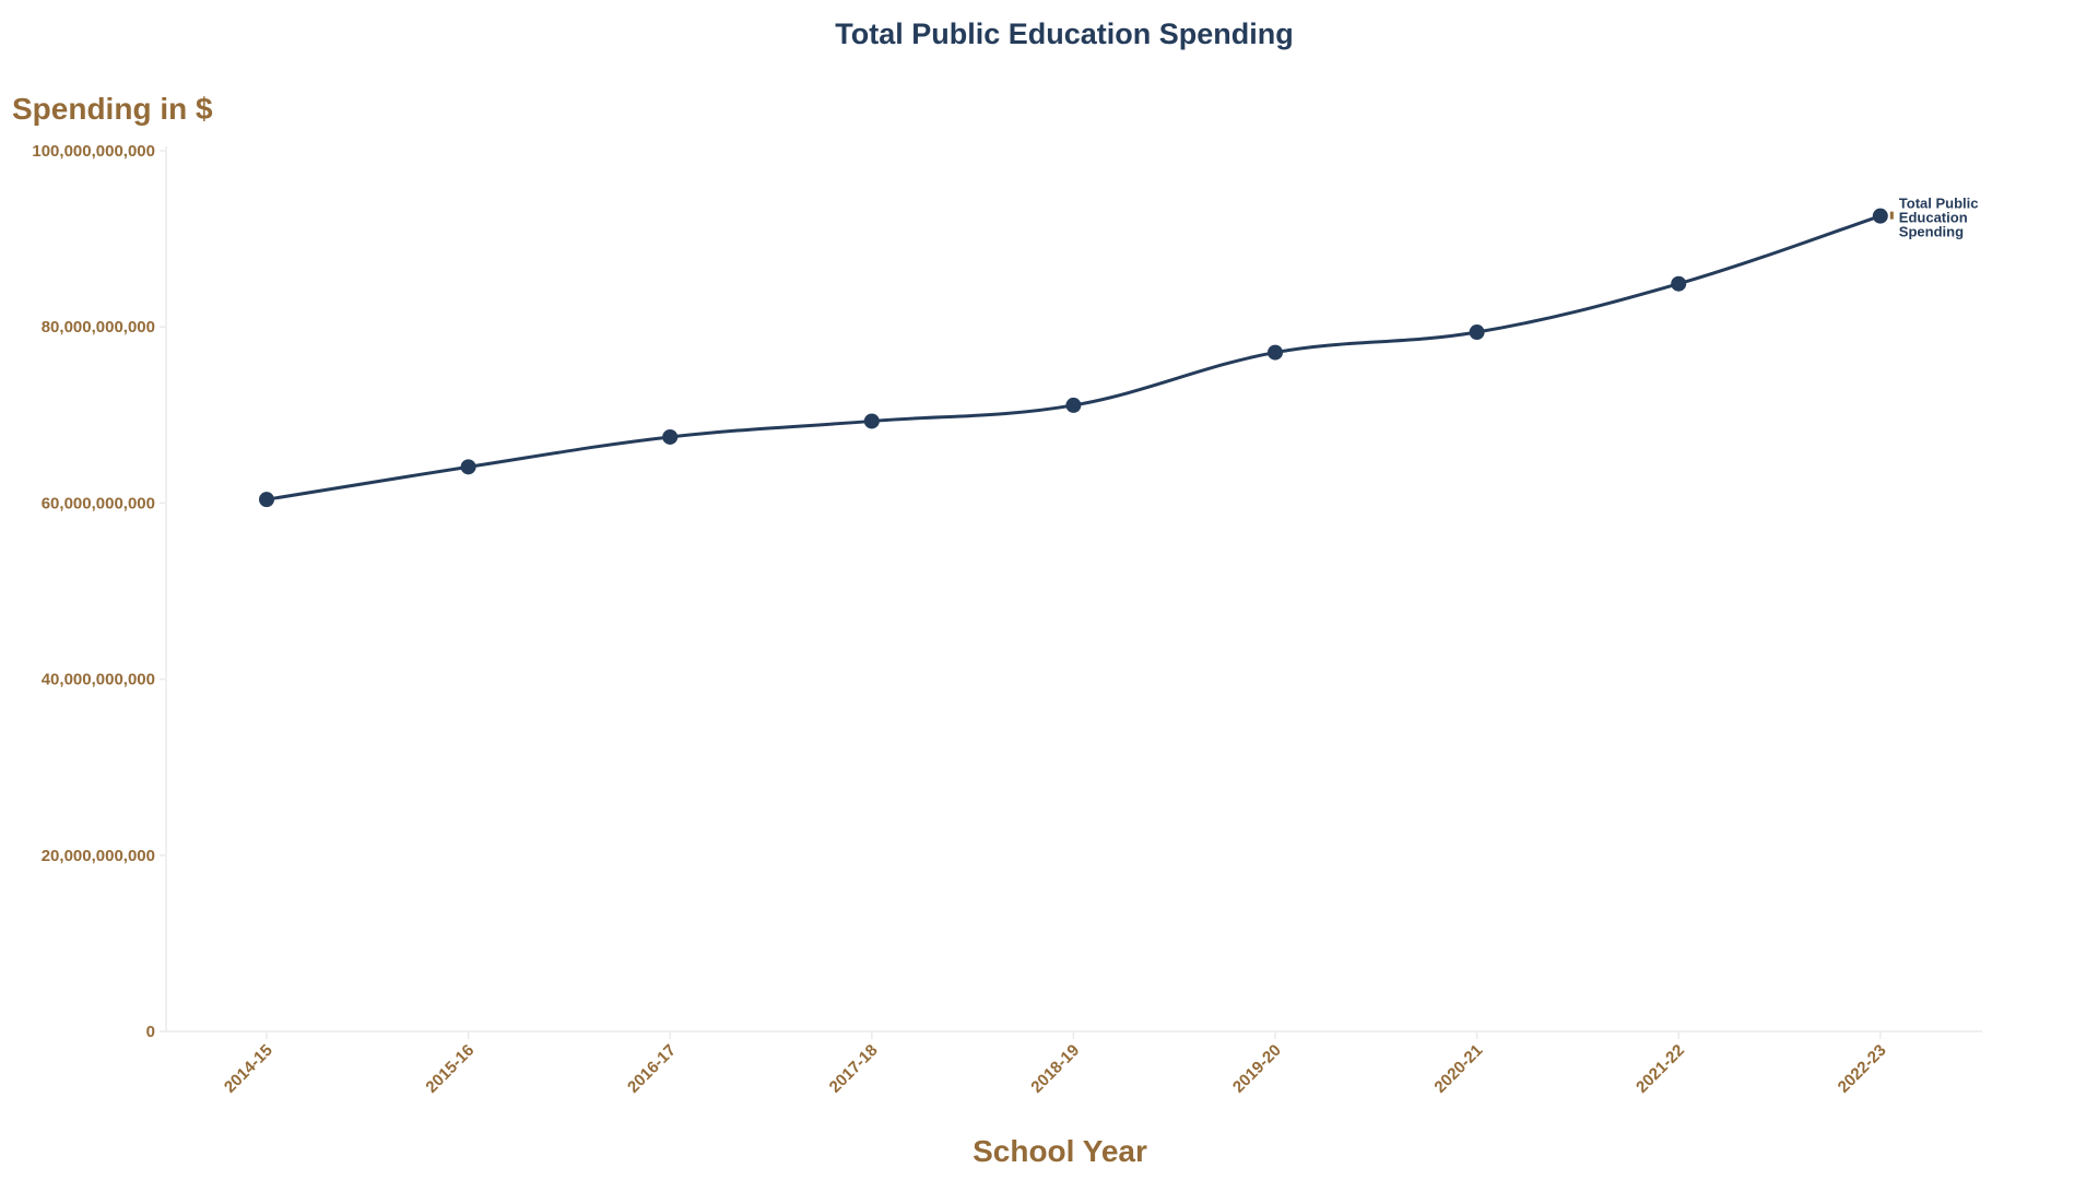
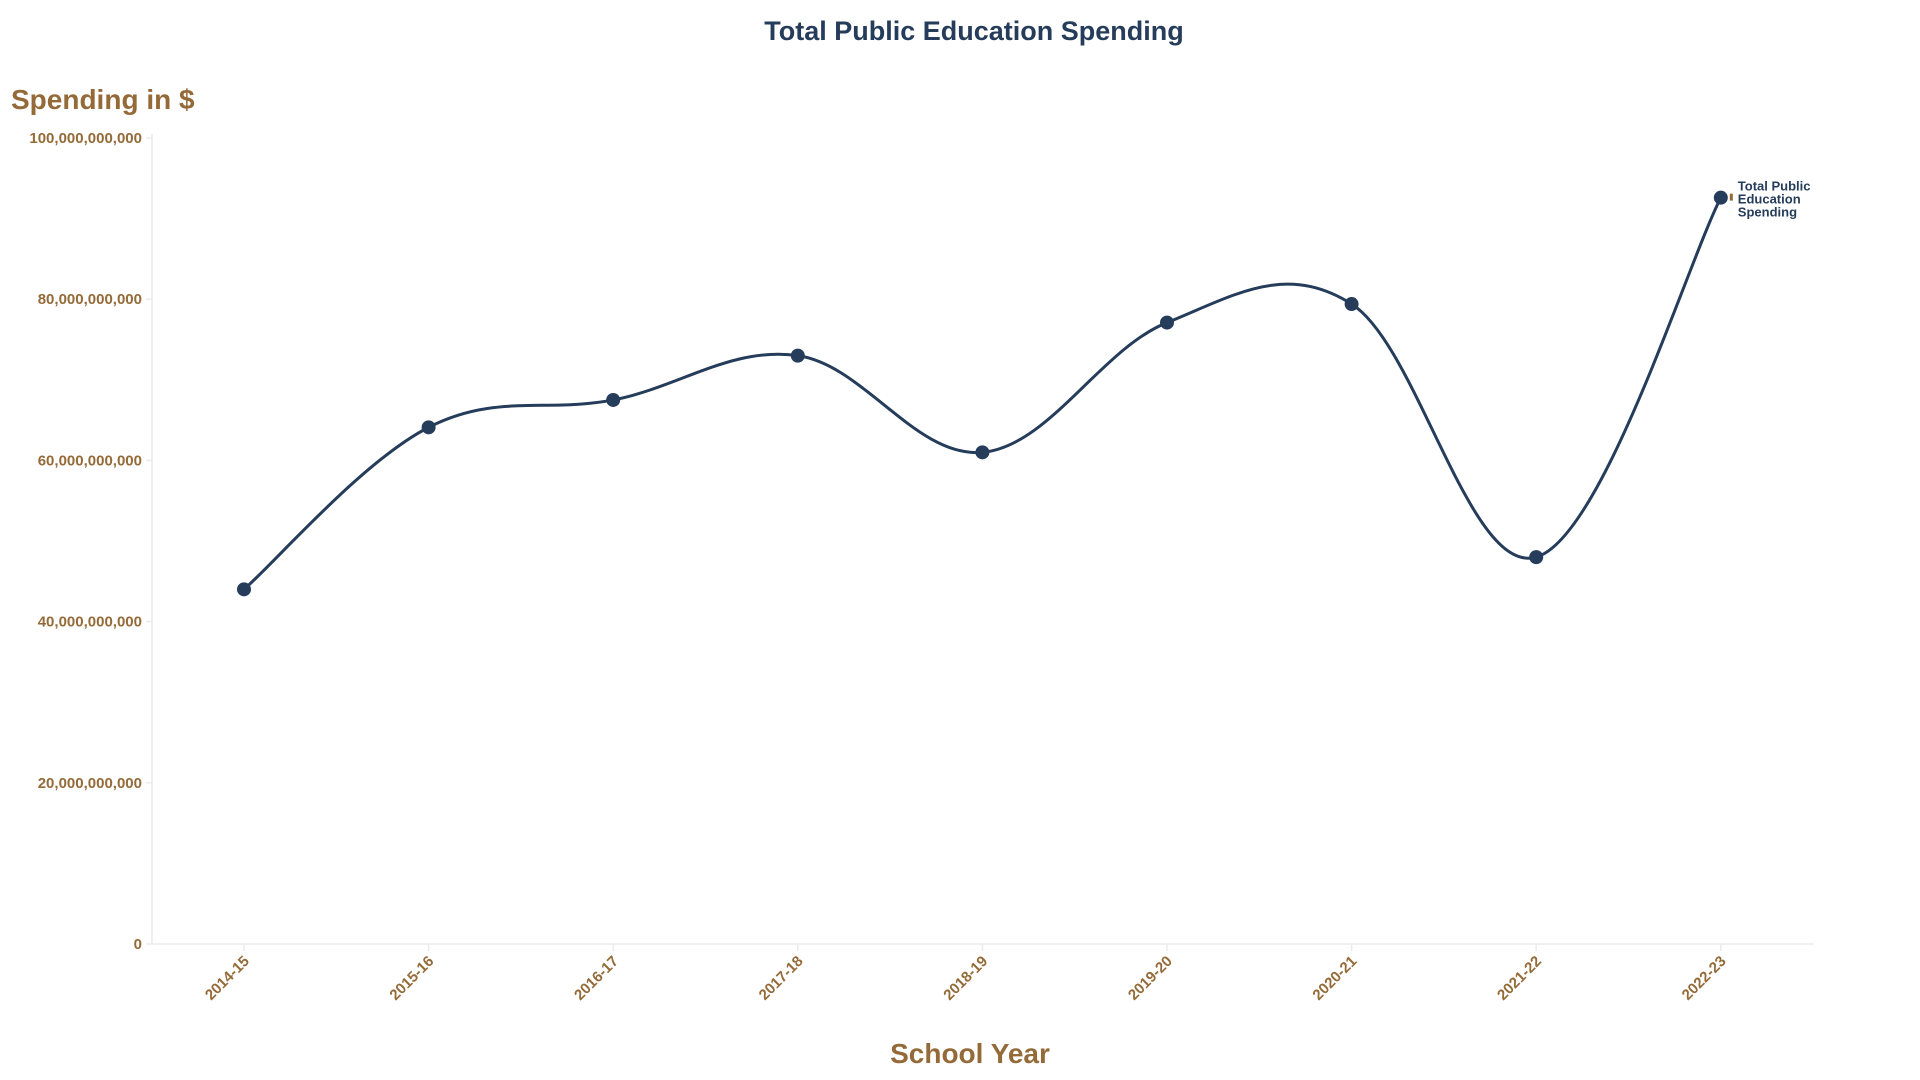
2014-15: 60000000000 -> 44000000000
2017-18: 69000000000 -> 73000000000
2018-19: 71000000000 -> 61000000000
2021-22: 85000000000 -> 48000000000
